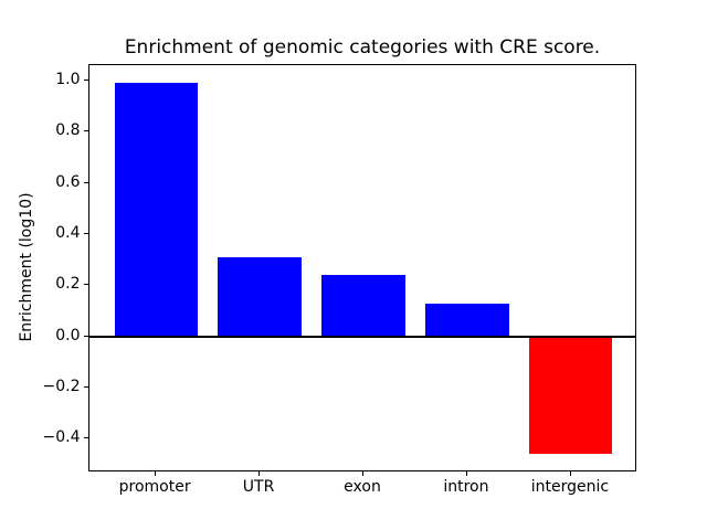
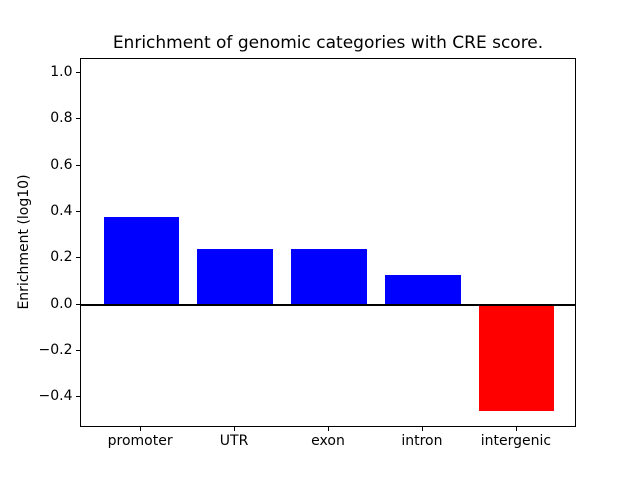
promoter: 0.99 -> 0.38
UTR: 0.31 -> 0.24
